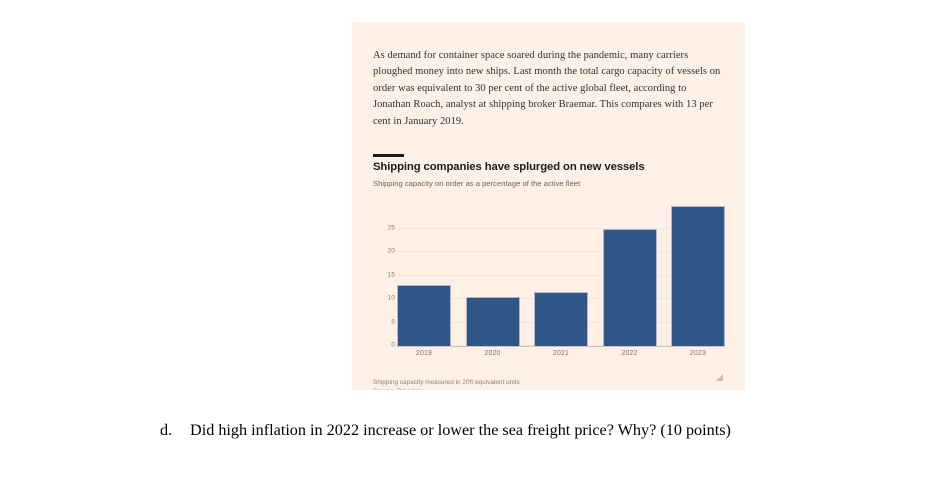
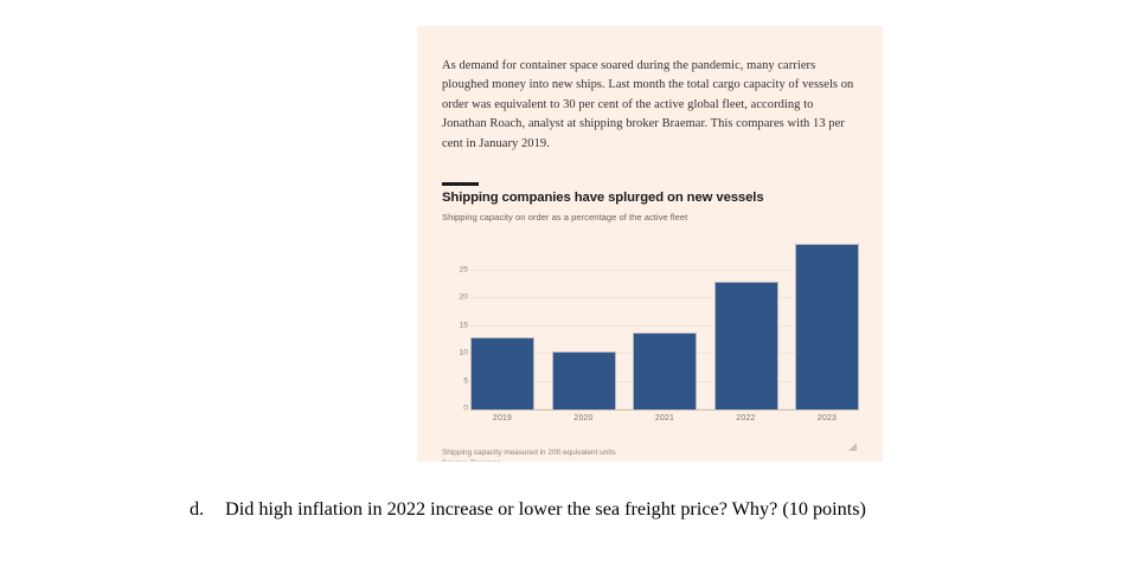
2021: 12 -> 14
2022: 25 -> 23
